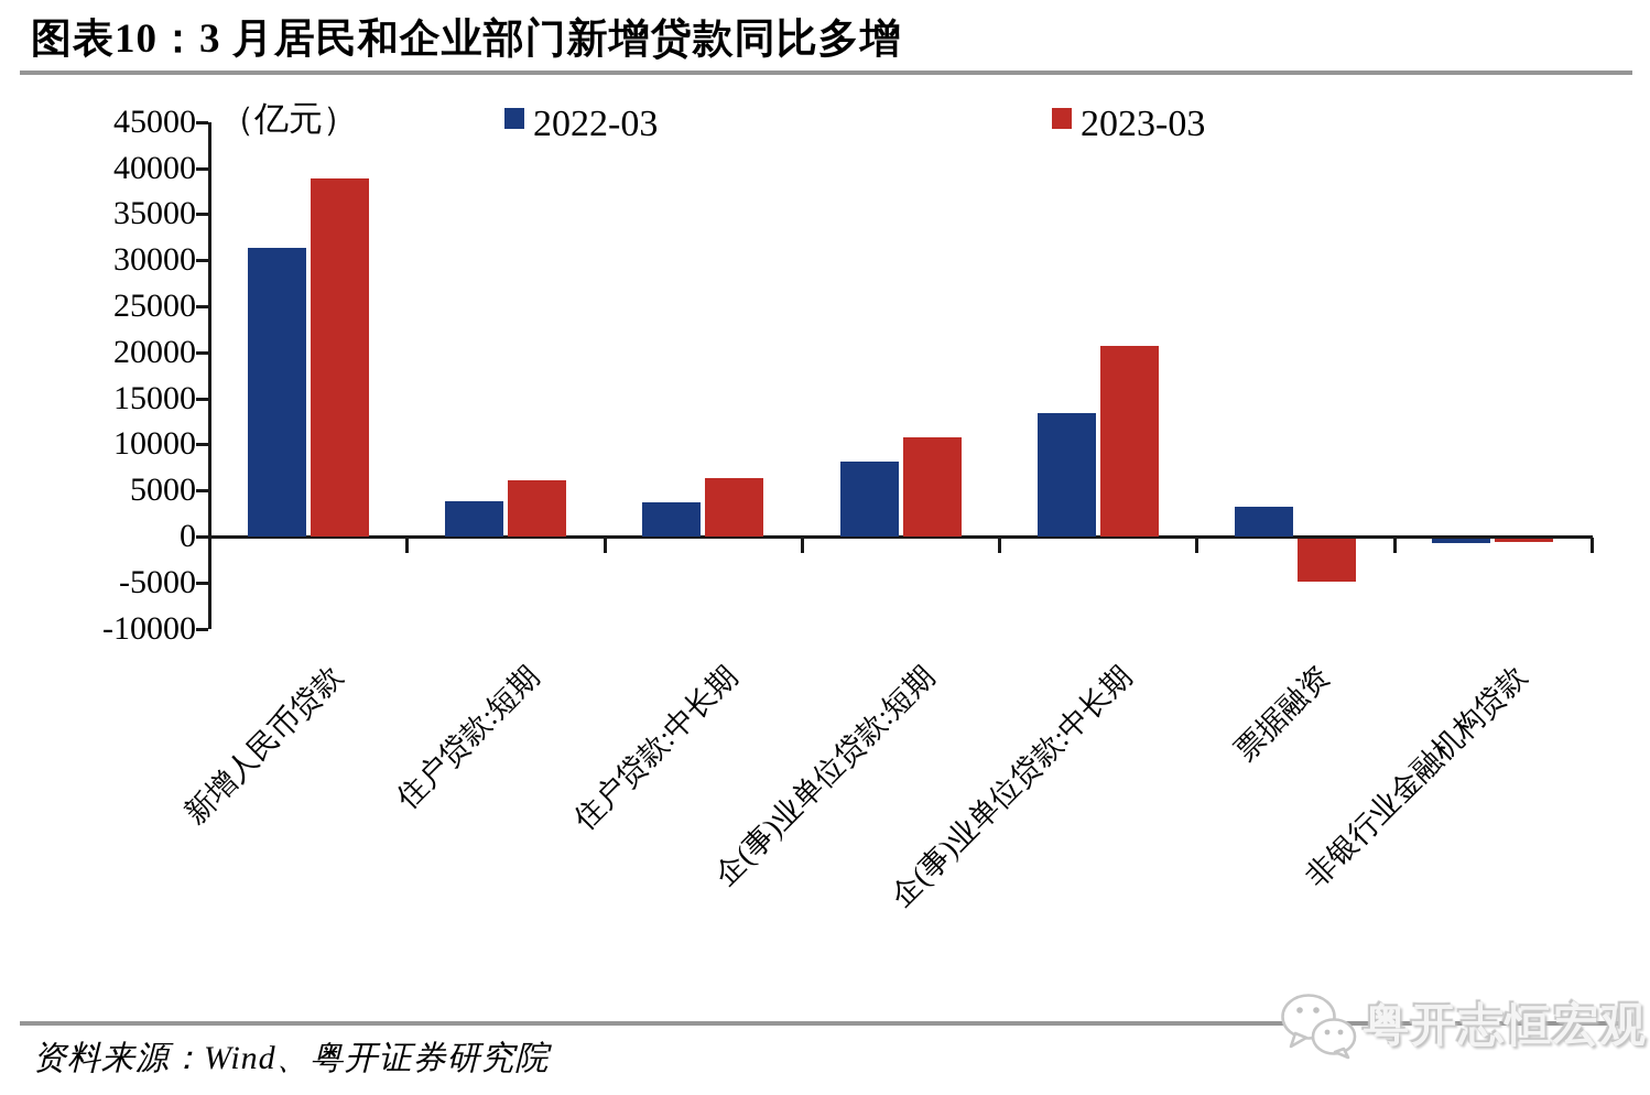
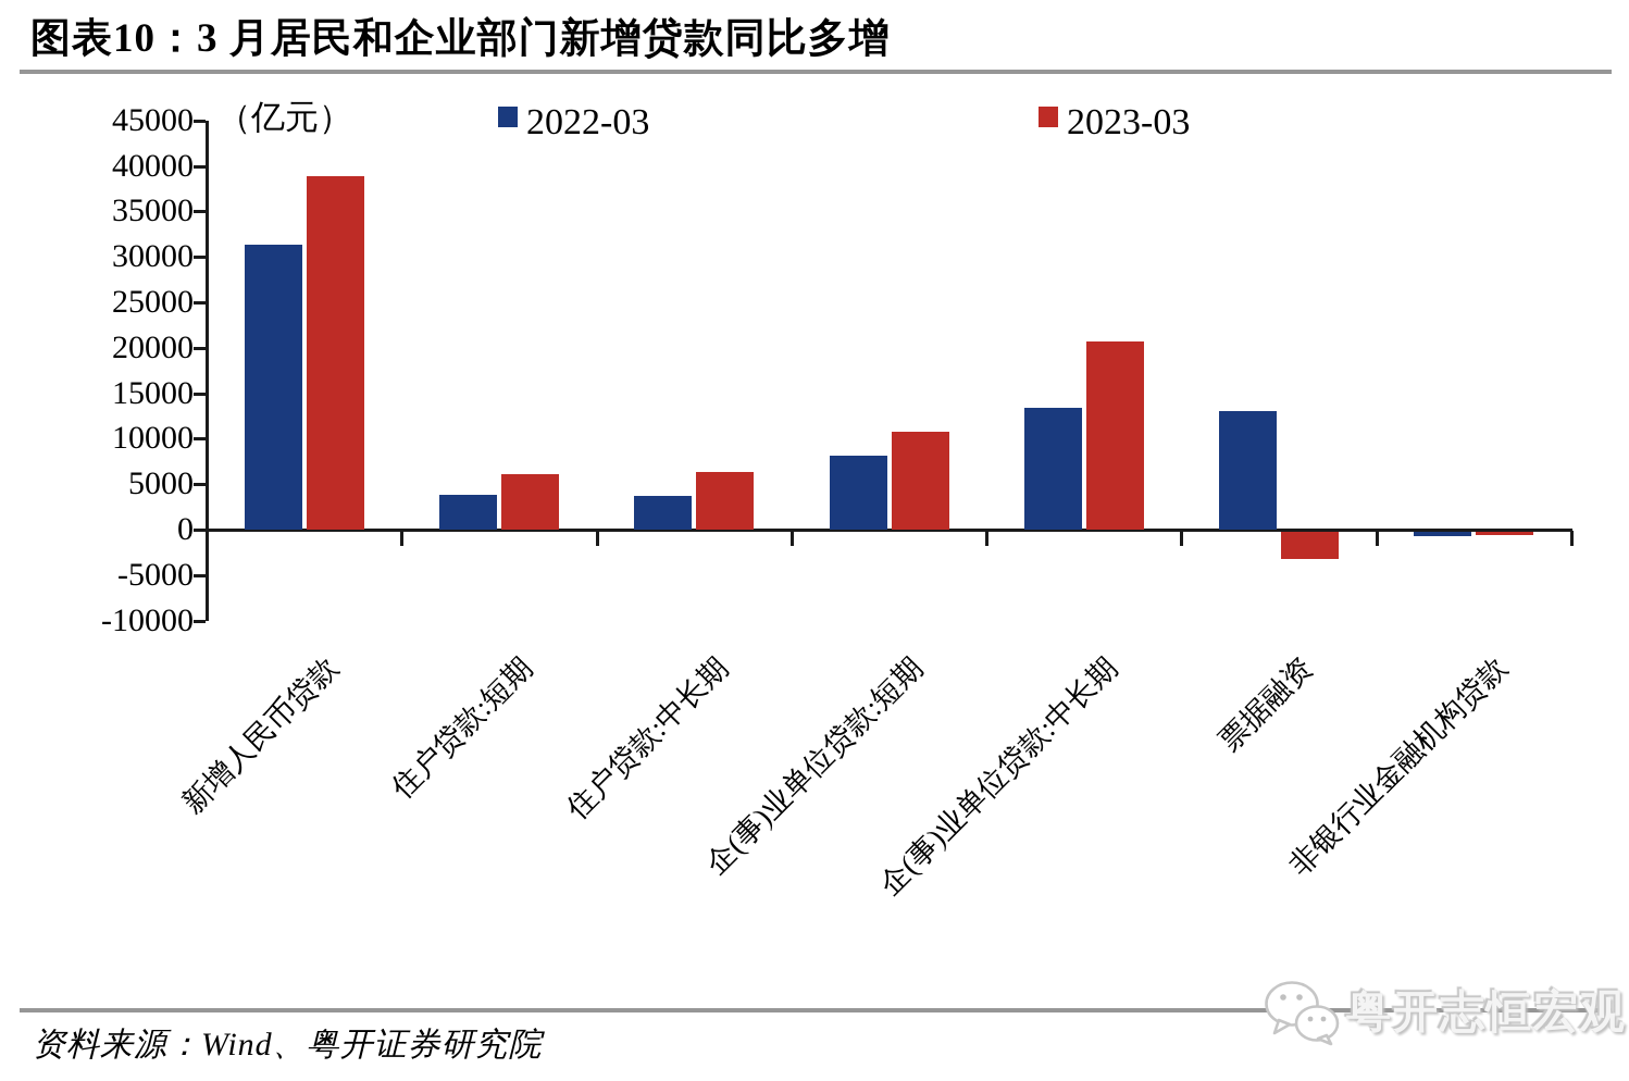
2022-03/票据融资: 3000 -> 13000
2023-03/票据融资: -5000 -> -3000
